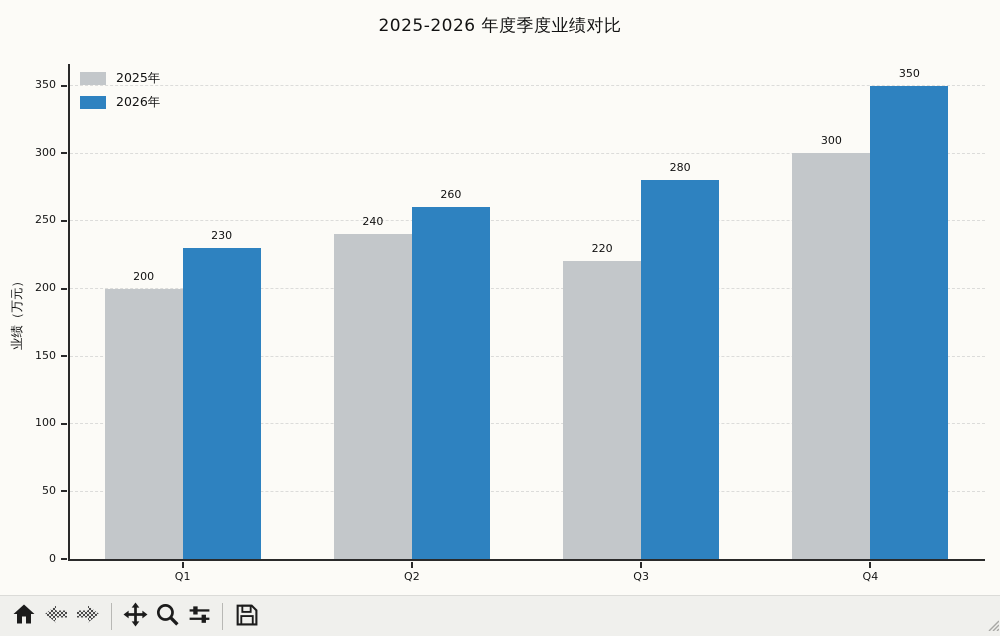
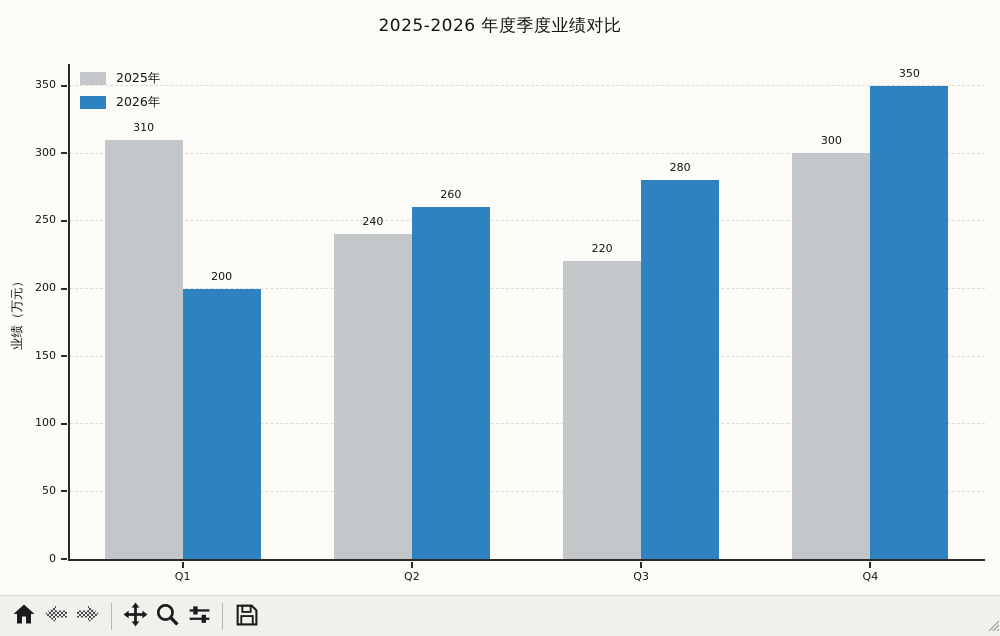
2025年/Q1: 200 -> 310
2026年/Q1: 230 -> 200
